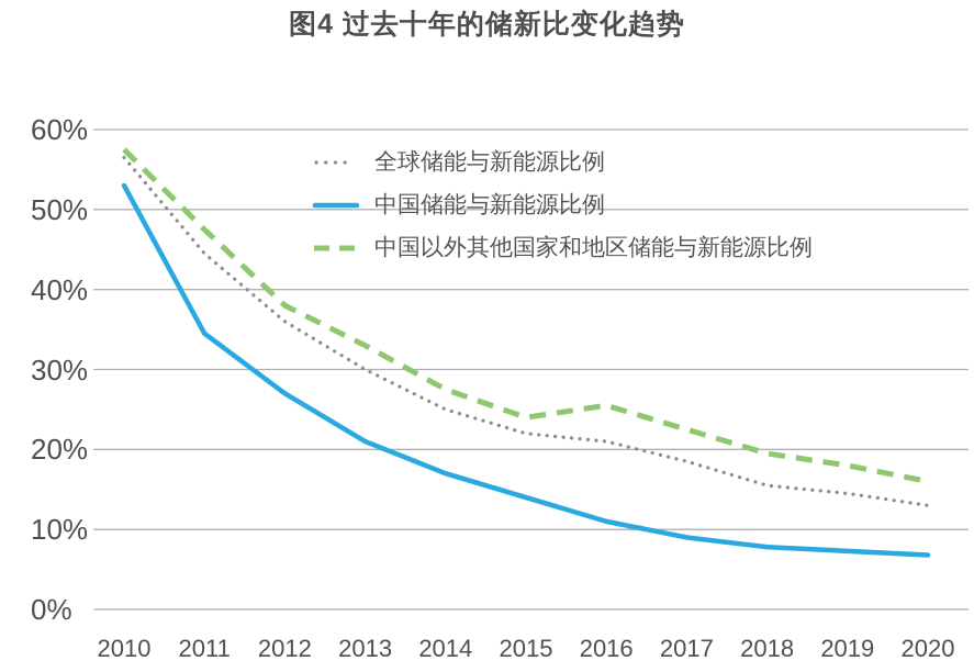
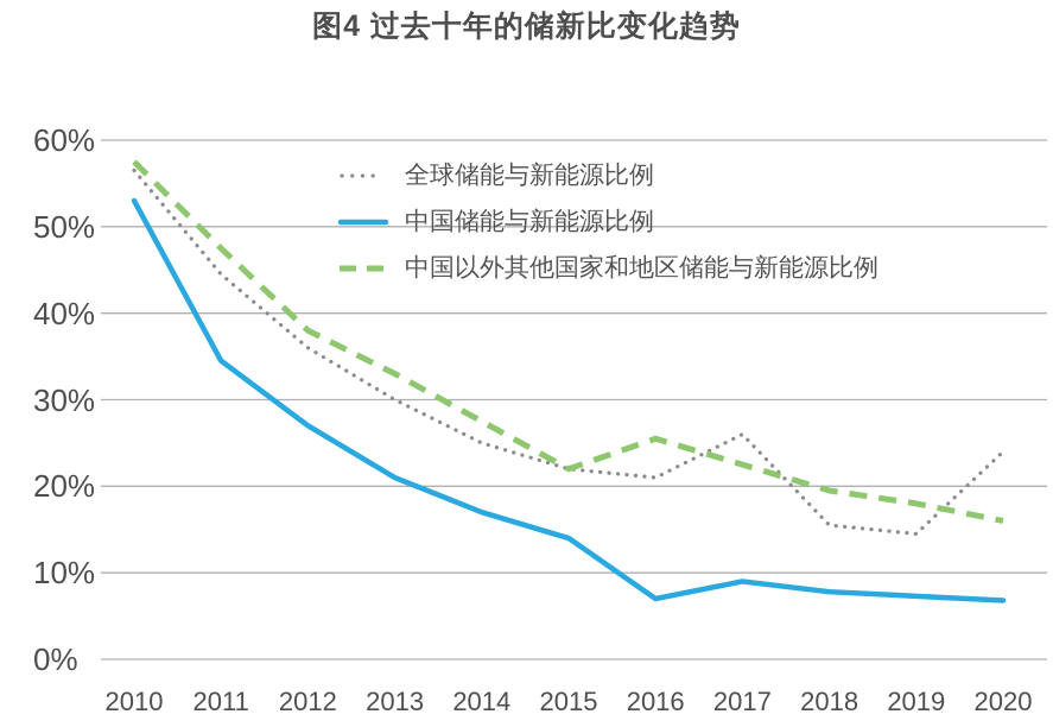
中国以外其他国家和地区储能与新能源比例/2015: 24% -> 22%
中国储能与新能源比例/2016: 11% -> 7%
全球储能与新能源比例/2017: 18% -> 26%
全球储能与新能源比例/2020: 13% -> 24%
